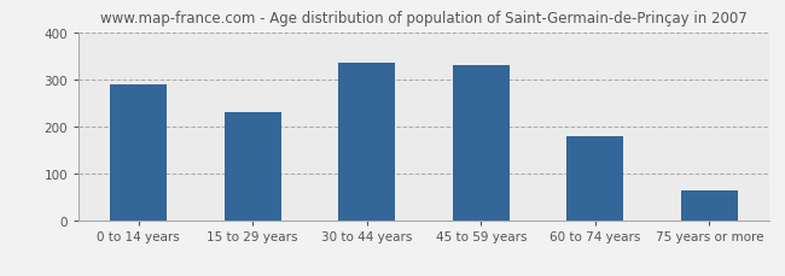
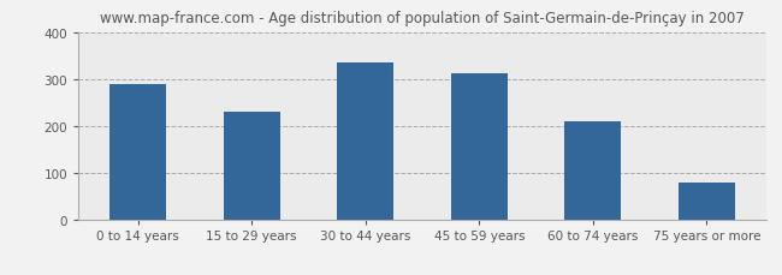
45 to 59 years: 330 -> 311
60 to 74 years: 180 -> 209
75 years or more: 65 -> 80
